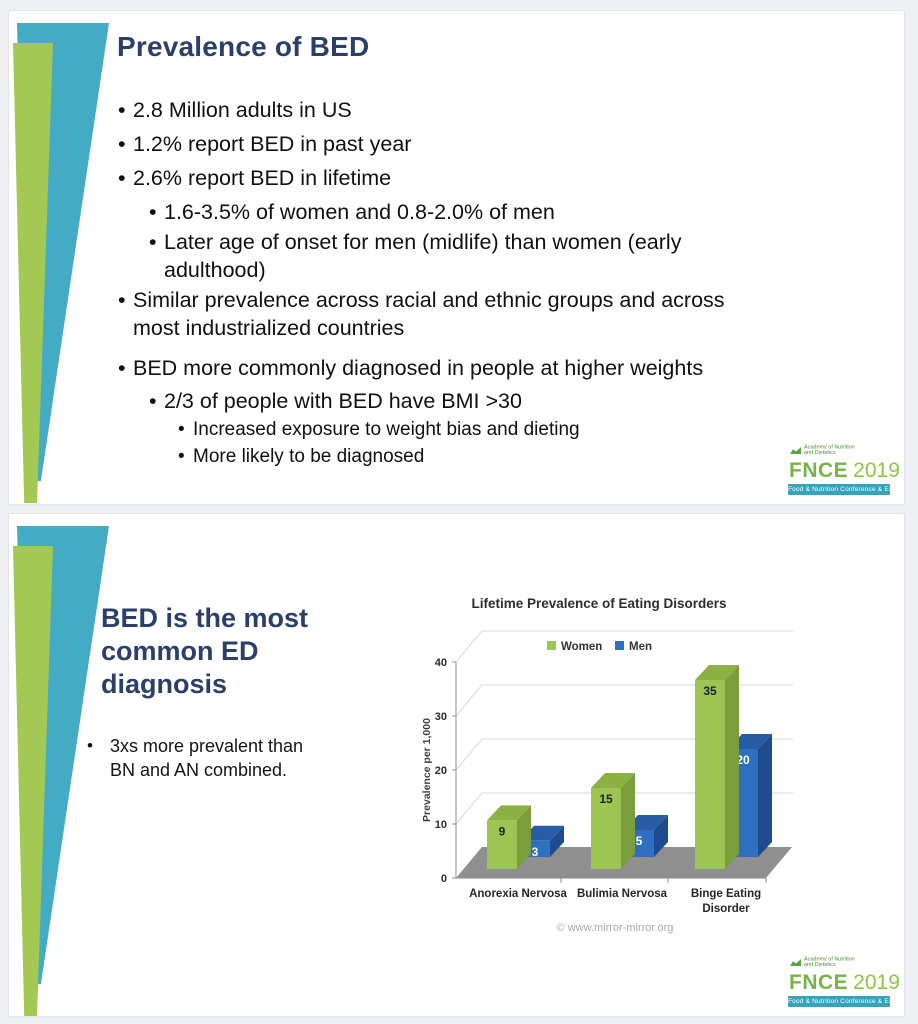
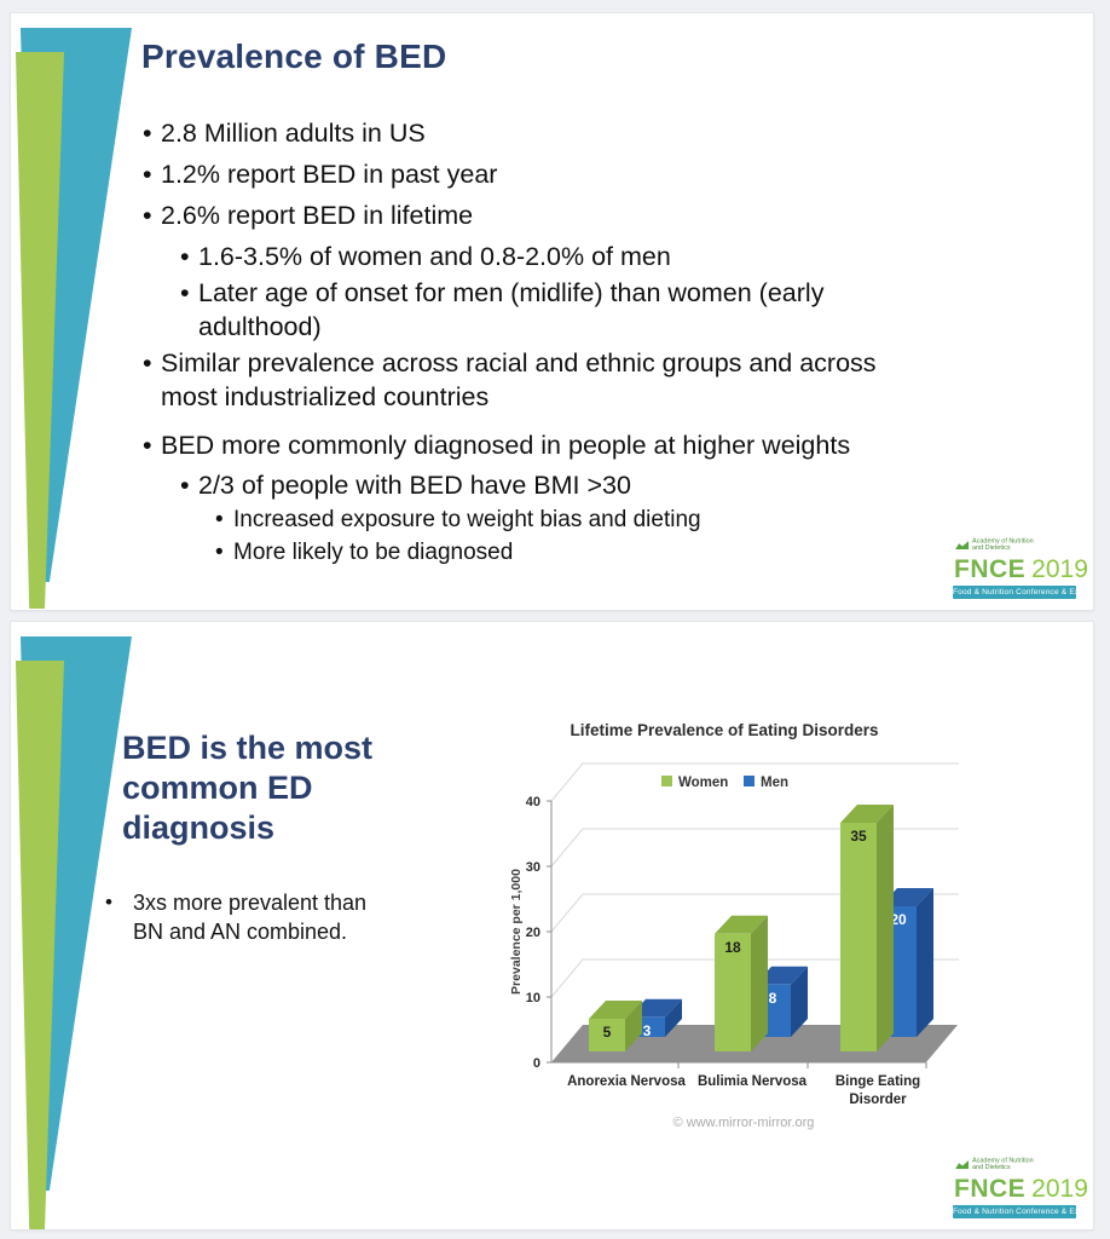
Women/Anorexia Nervosa: 9 -> 5
Women/Bulimia Nervosa: 15 -> 18
Men/Bulimia Nervosa: 5 -> 8
